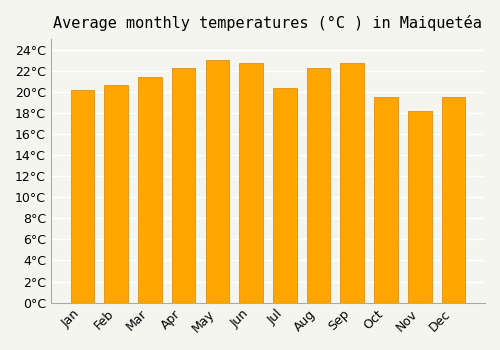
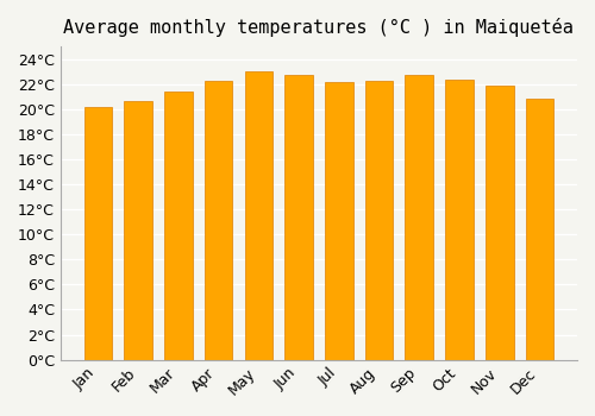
Jul: 20.4°C -> 22.2°C
Oct: 19.5°C -> 22.4°C
Nov: 18.2°C -> 21.9°C
Dec: 19.5°C -> 20.8°C
